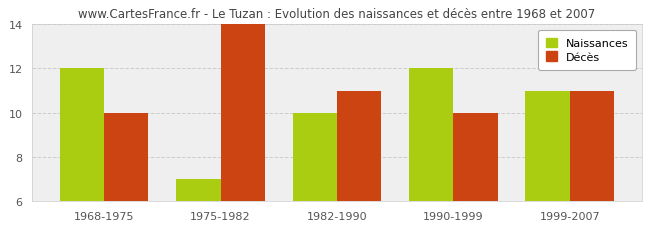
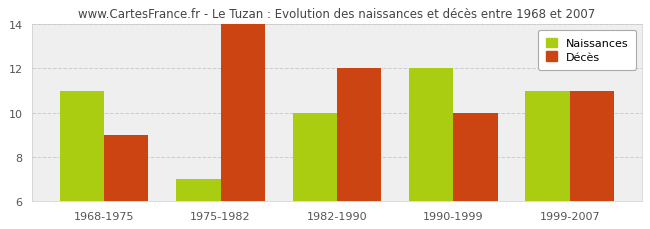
Naissances/1968-1975: 12 -> 11
Décès/1968-1975: 10 -> 9
Décès/1982-1990: 11 -> 12
